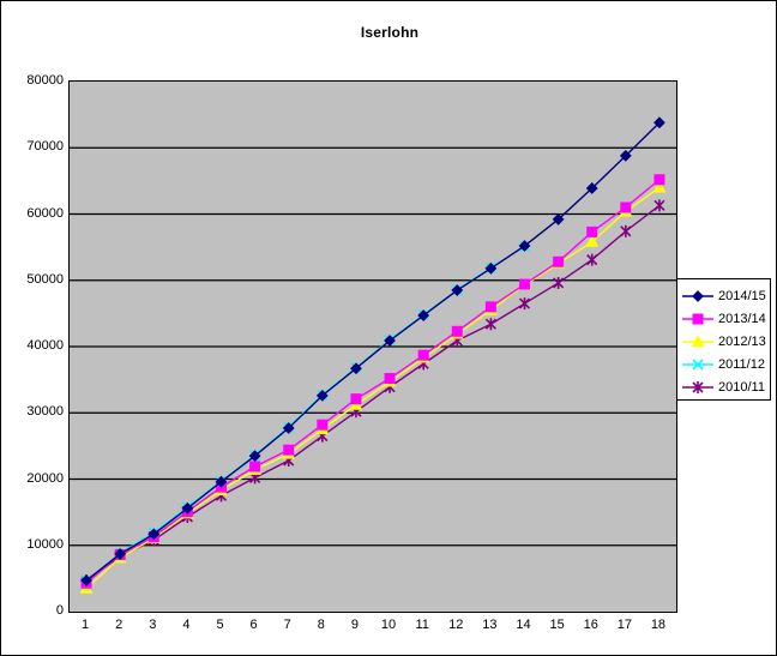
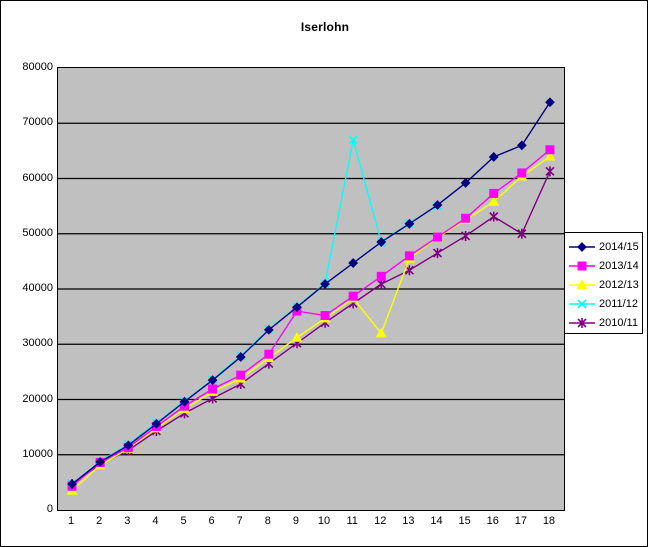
2013/14/9: 32000 -> 36000
2011/12/11: 45000 -> 67000
2012/13/12: 42000 -> 32000
2014/15/17: 69000 -> 66000
2010/11/17: 57000 -> 50000
